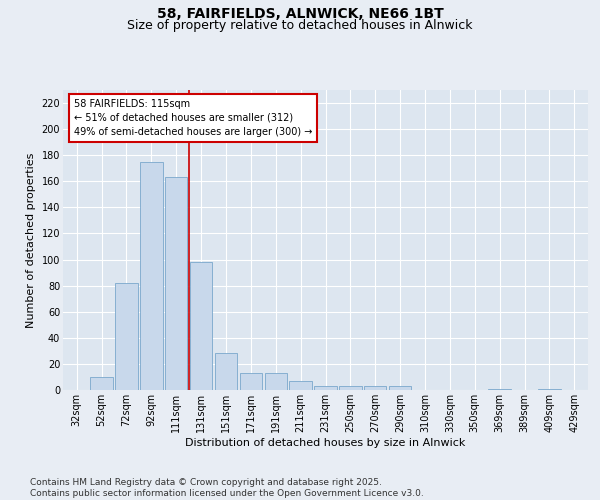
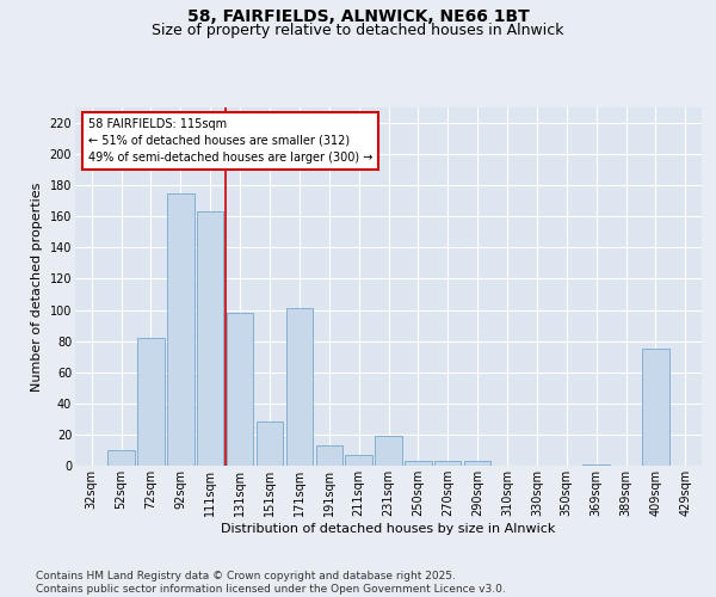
171sqm: 13 -> 101
231sqm: 3 -> 19
409sqm: 1 -> 75
